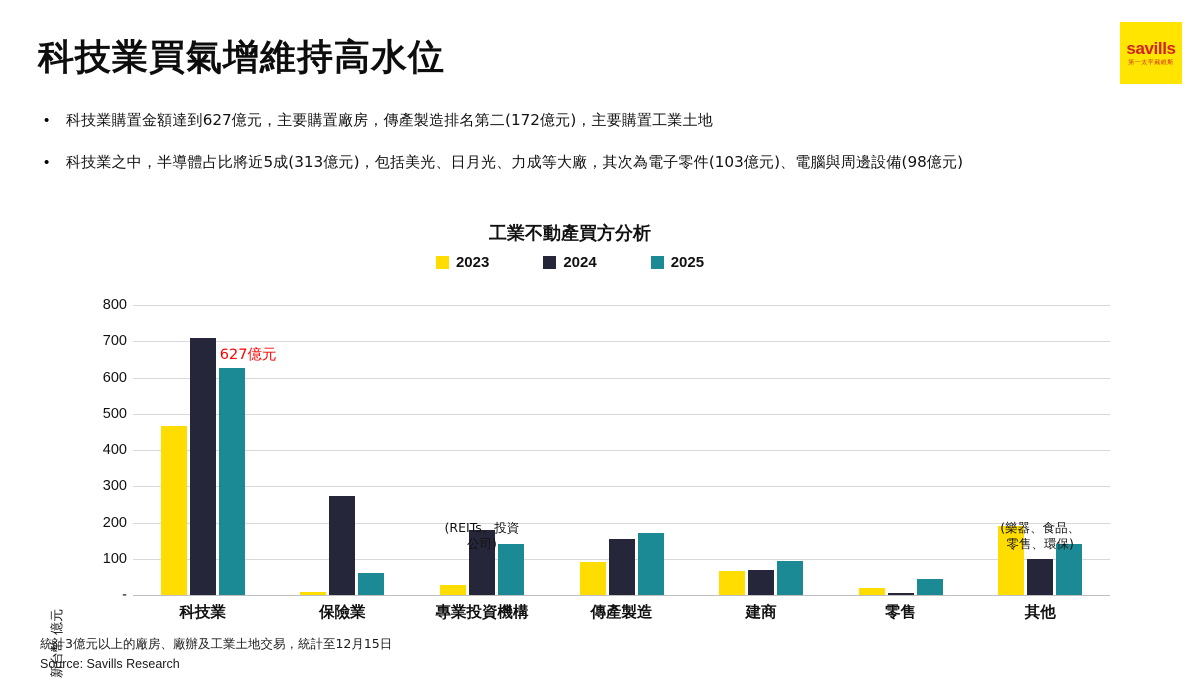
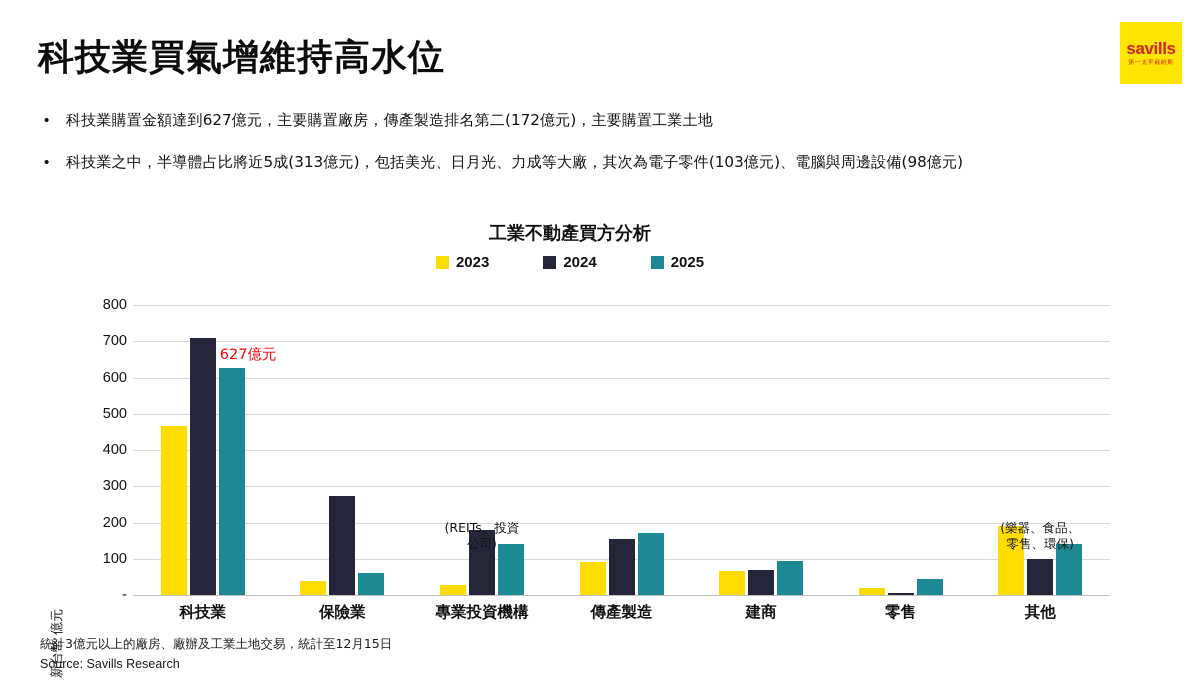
2023/保險業: 10 -> 40
